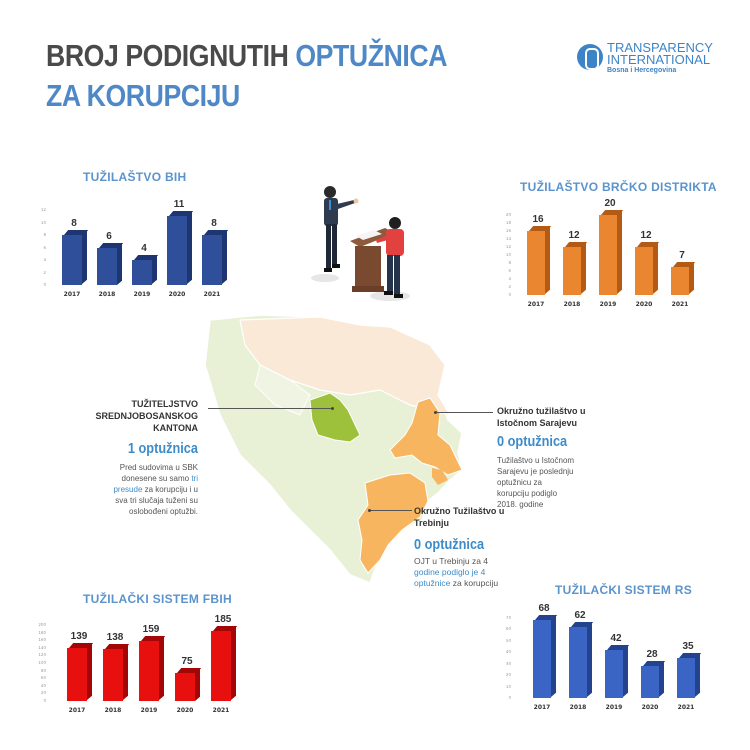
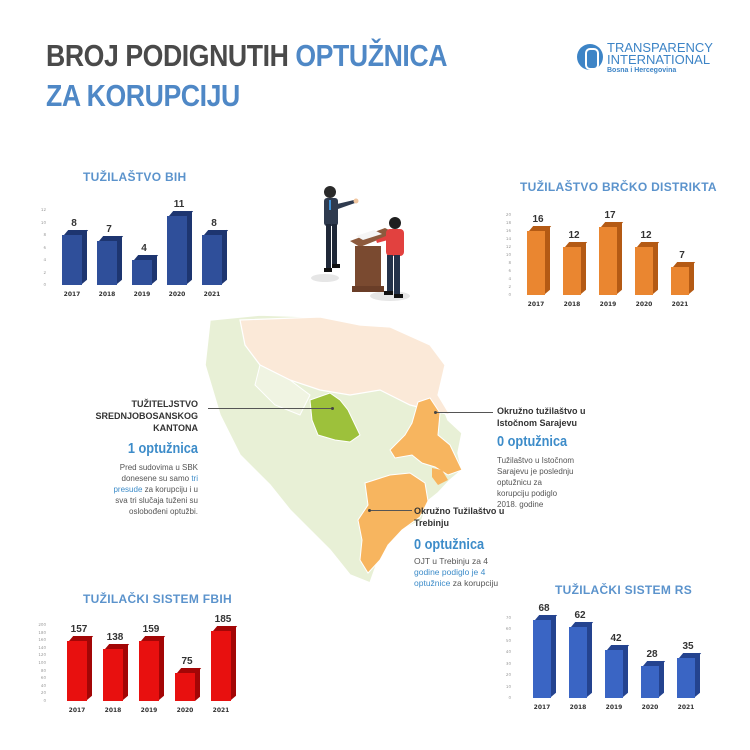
TUŽILAŠTVO BIH/2018: 6 -> 7
TUŽILAŠTVO BRČKO DISTRIKTA/2019: 20 -> 17
TUŽILAČKI SISTEM FBIH/2017: 139 -> 157
